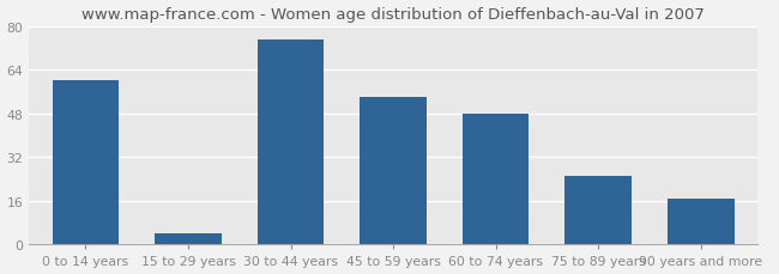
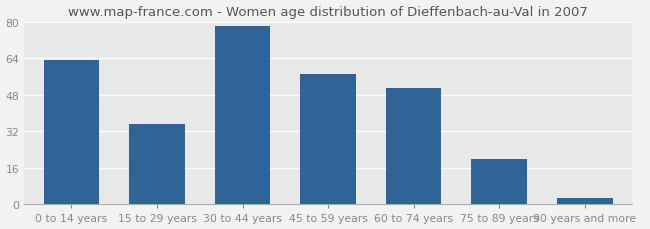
0 to 14 years: 60 -> 63
15 to 29 years: 4 -> 35
30 to 44 years: 75 -> 78
45 to 59 years: 54 -> 57
60 to 74 years: 48 -> 51
75 to 89 years: 25 -> 20
90 years and more: 17 -> 3
